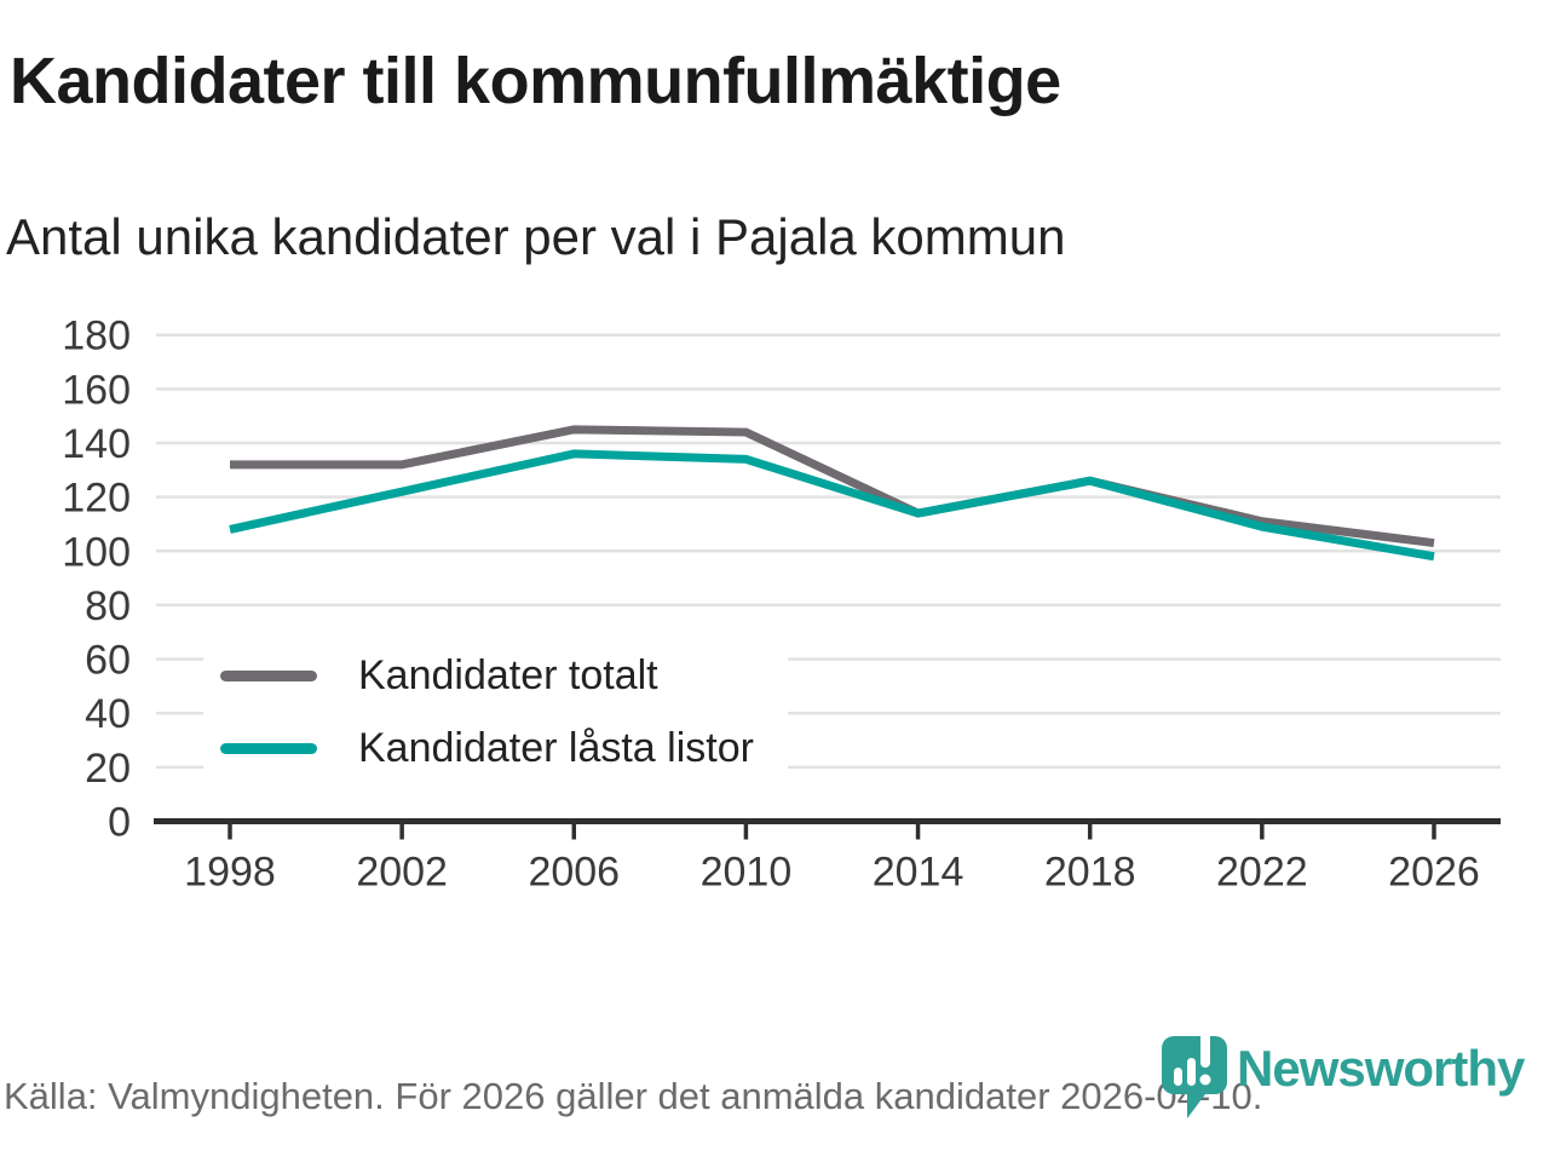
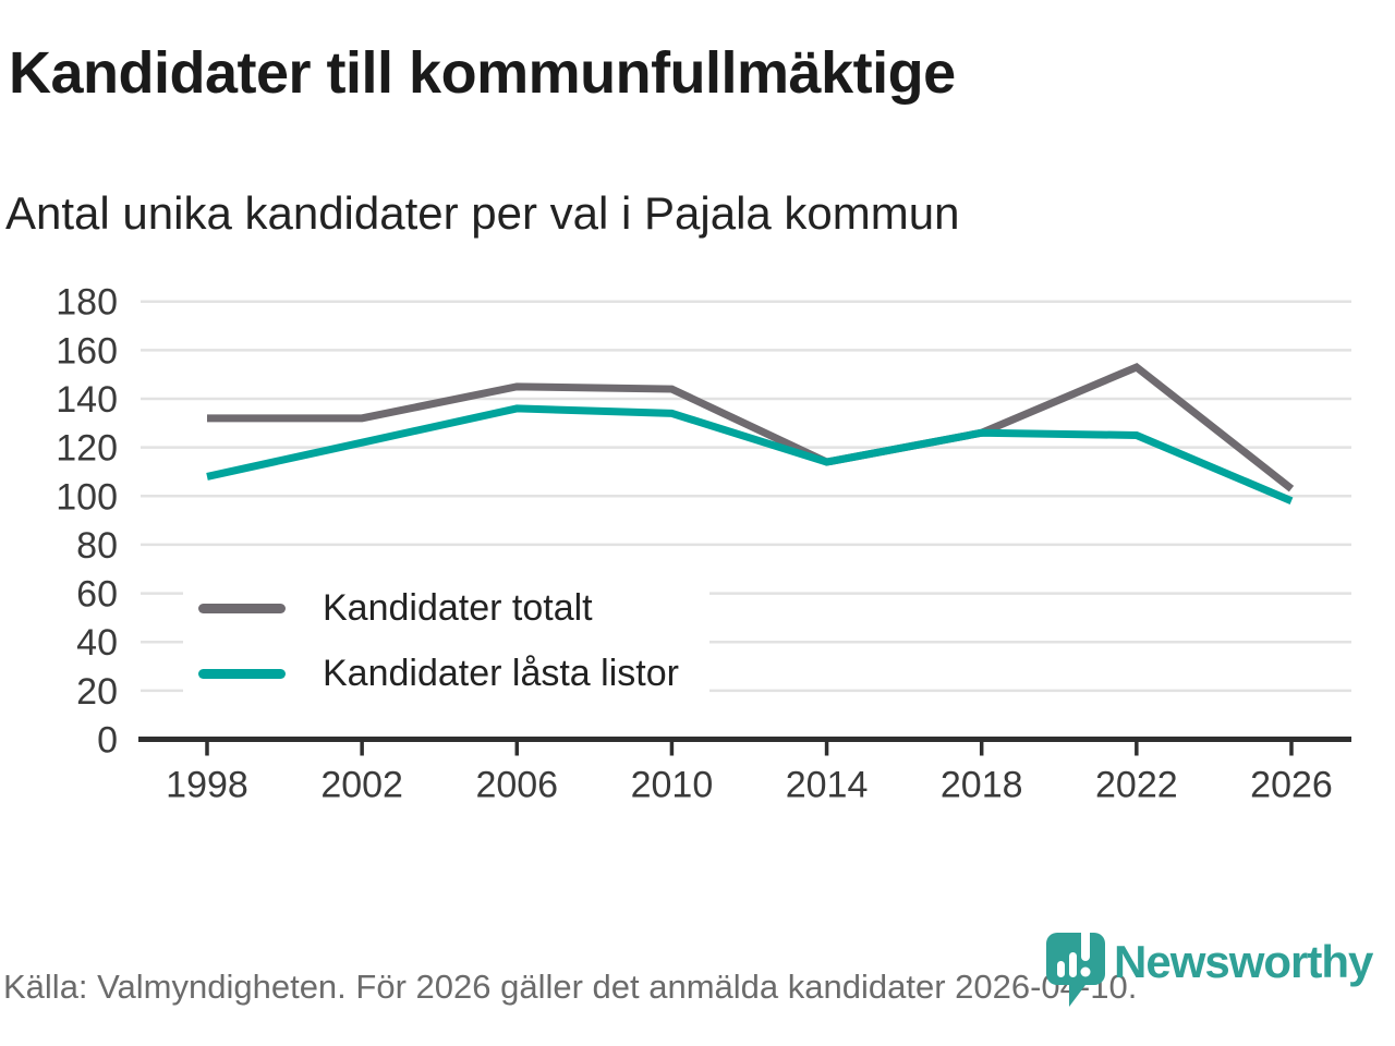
Kandidater totalt/2022: 111 -> 153
Kandidater låsta listor/2022: 109 -> 125
